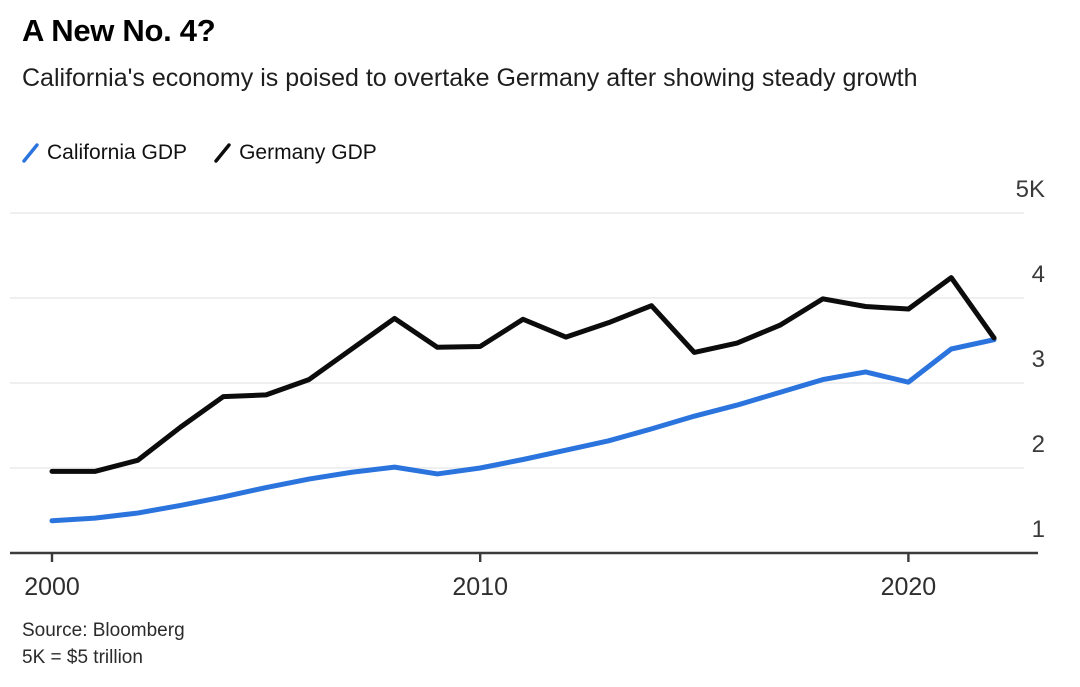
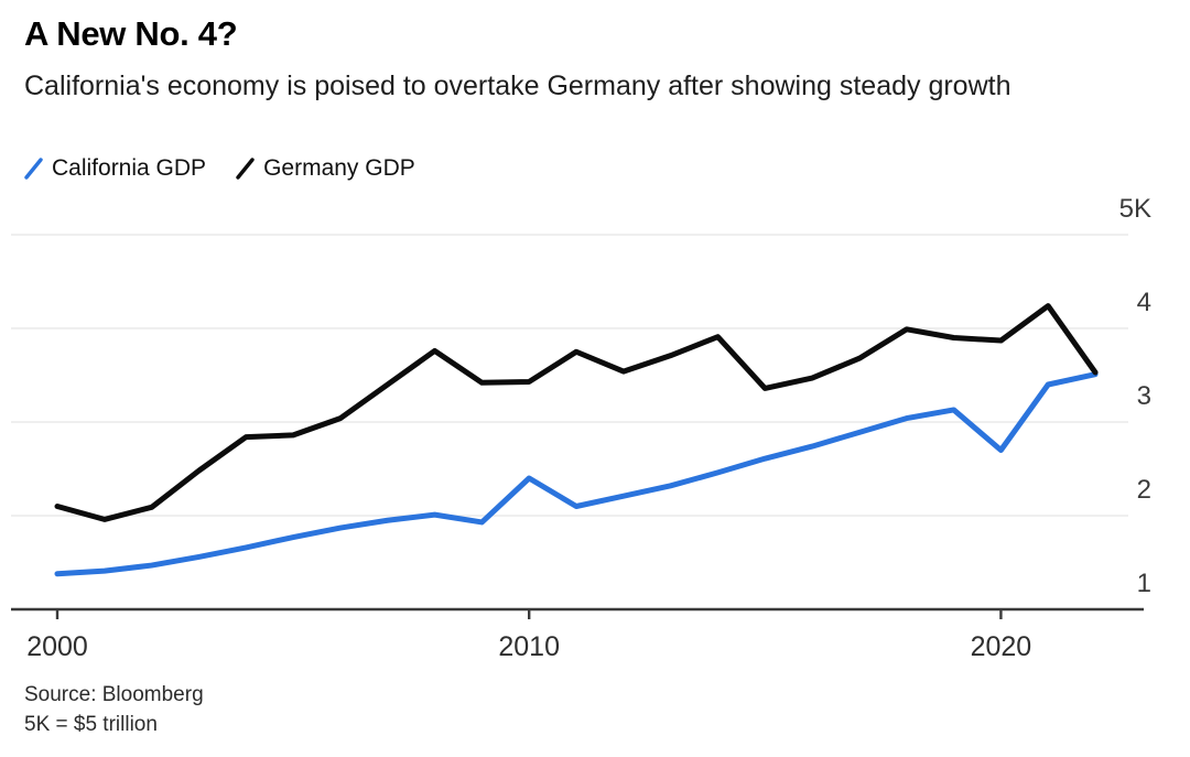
Germany GDP/2000: 2.0K -> 2.1K
California GDP/2010: 2.0K -> 2.4K
California GDP/2020: 3.0K -> 2.7K
